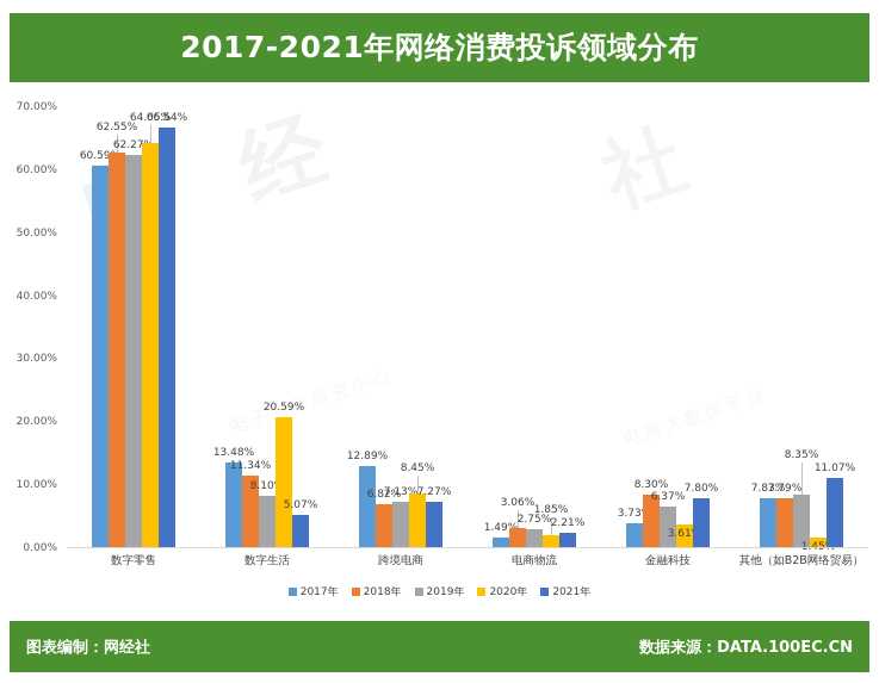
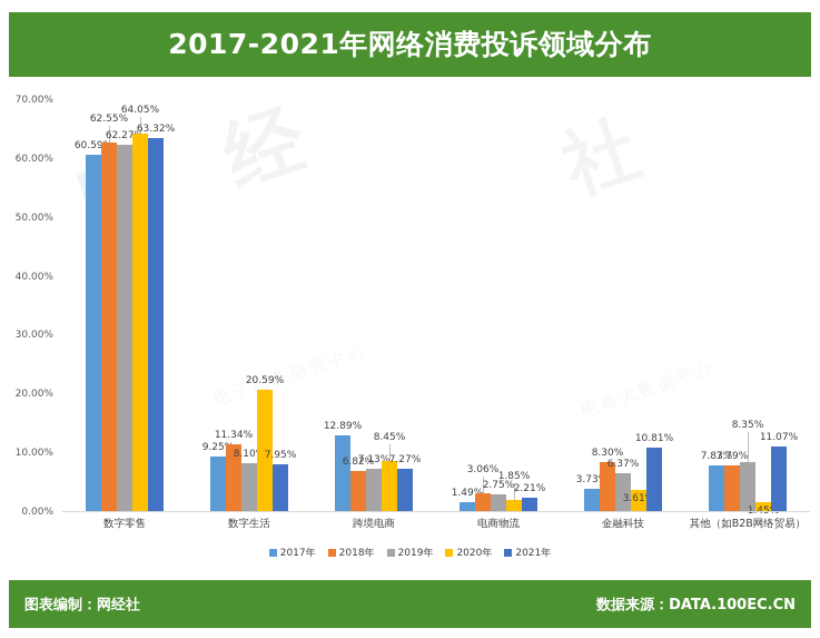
2021年/数字零售: 66.54% -> 63.32%
2017年/数字生活: 13.48% -> 9.25%
2021年/数字生活: 5.07% -> 7.95%
2021年/金融科技: 7.80% -> 10.81%
